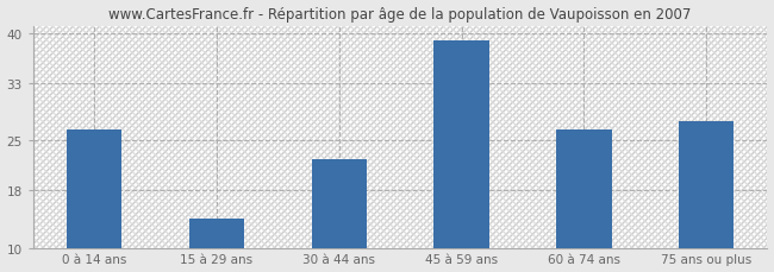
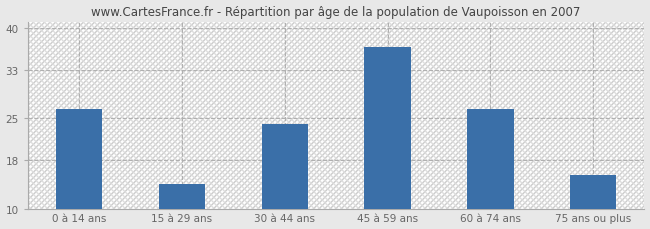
30 à 44 ans: 22.4 -> 24.0
45 à 59 ans: 39.0 -> 36.7
75 ans ou plus: 27.6 -> 15.5
